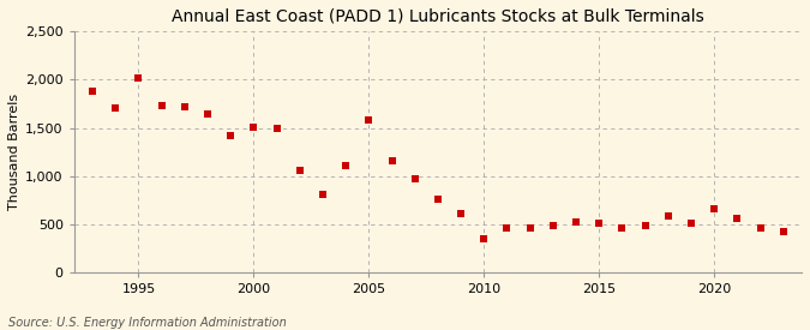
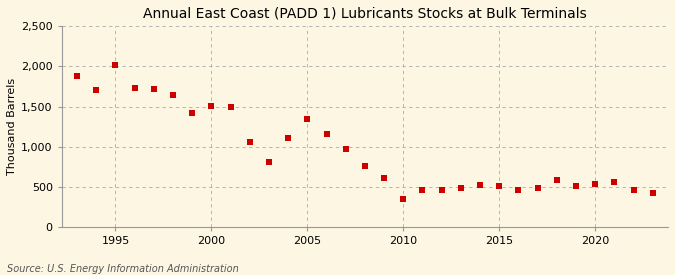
2005: 1,580 -> 1,350
2020: 660 -> 540
